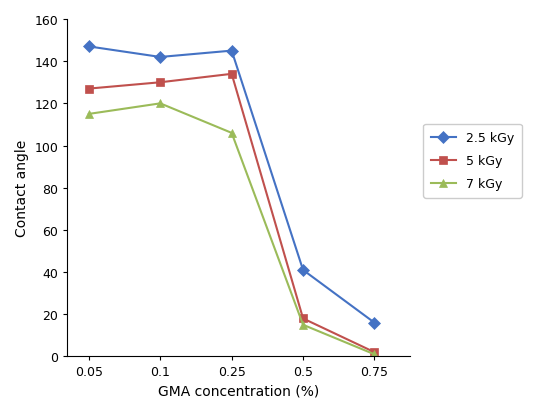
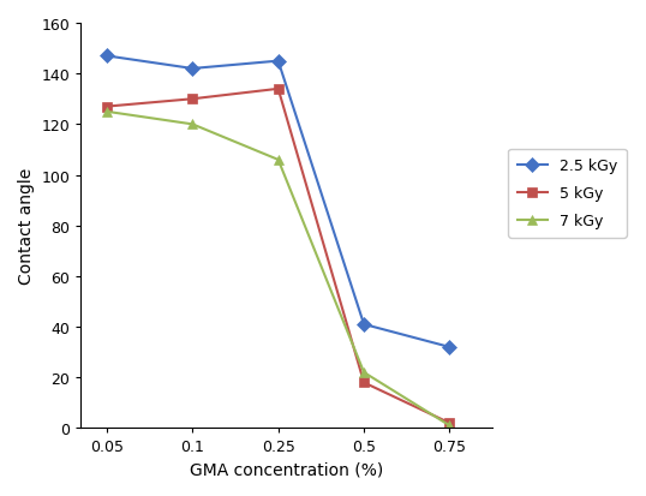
7 kGy/0.05: 115 -> 125
7 kGy/0.5: 15 -> 22
2.5 kGy/0.75: 16 -> 32
